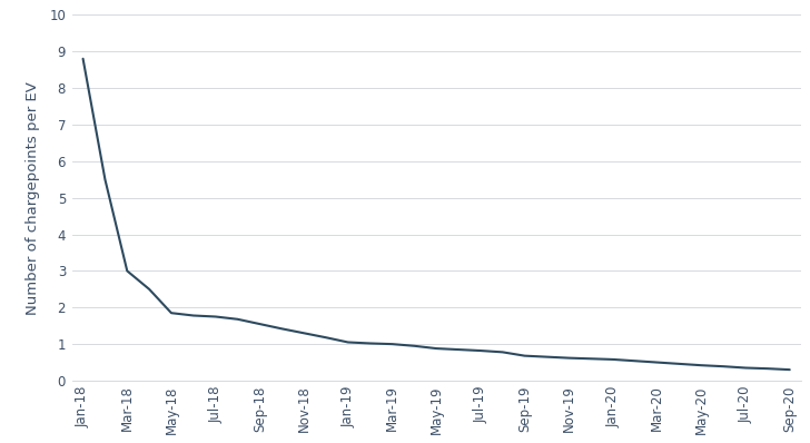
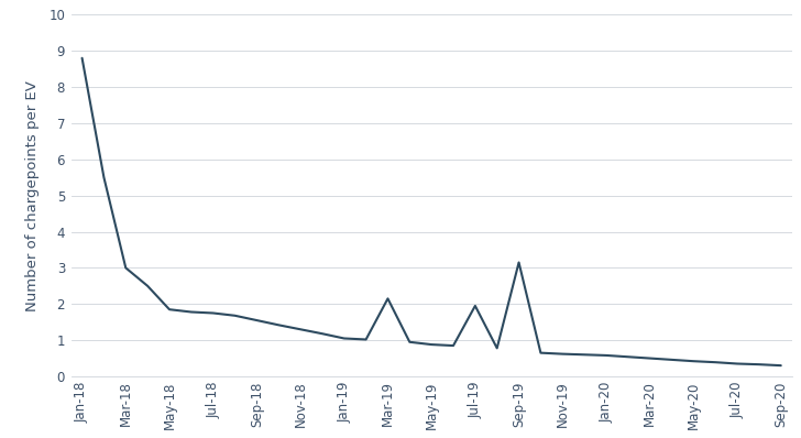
Mar-19: 1.00 -> 2.15
Jul-19: 0.82 -> 1.95
Sep-19: 0.68 -> 3.15
